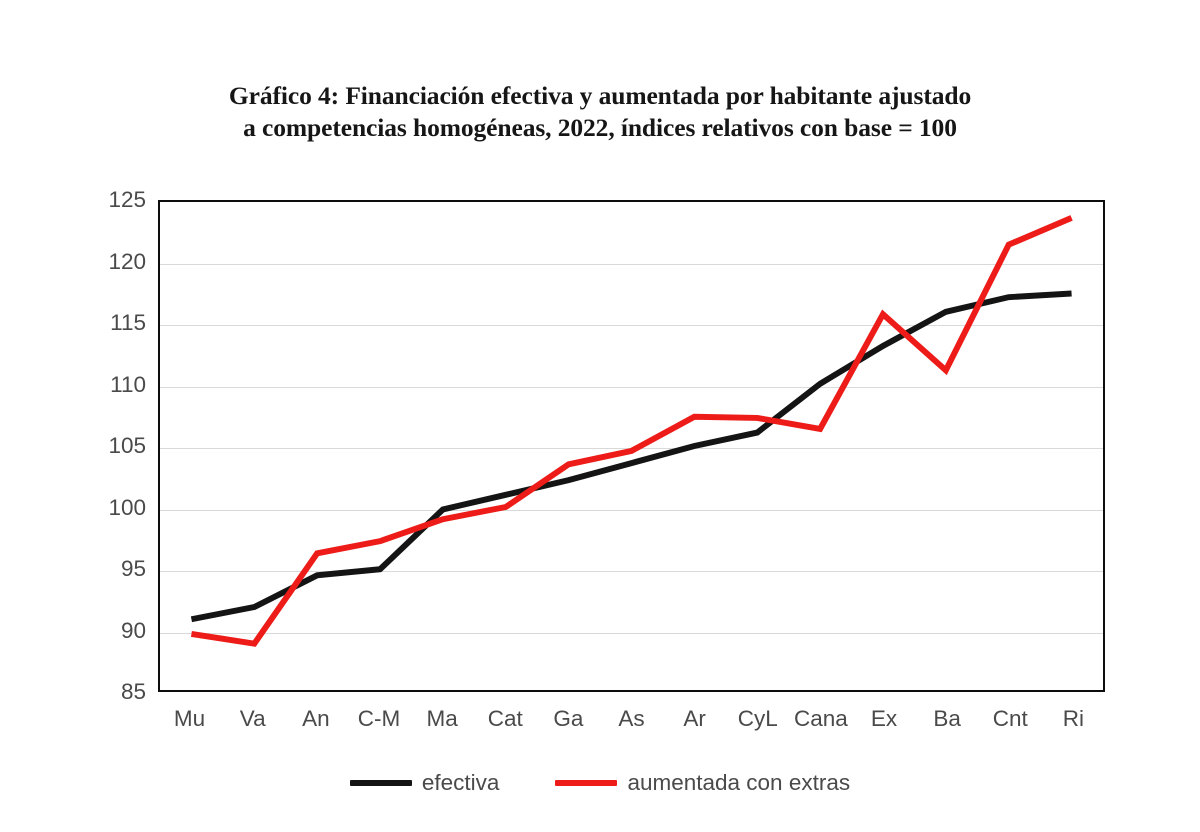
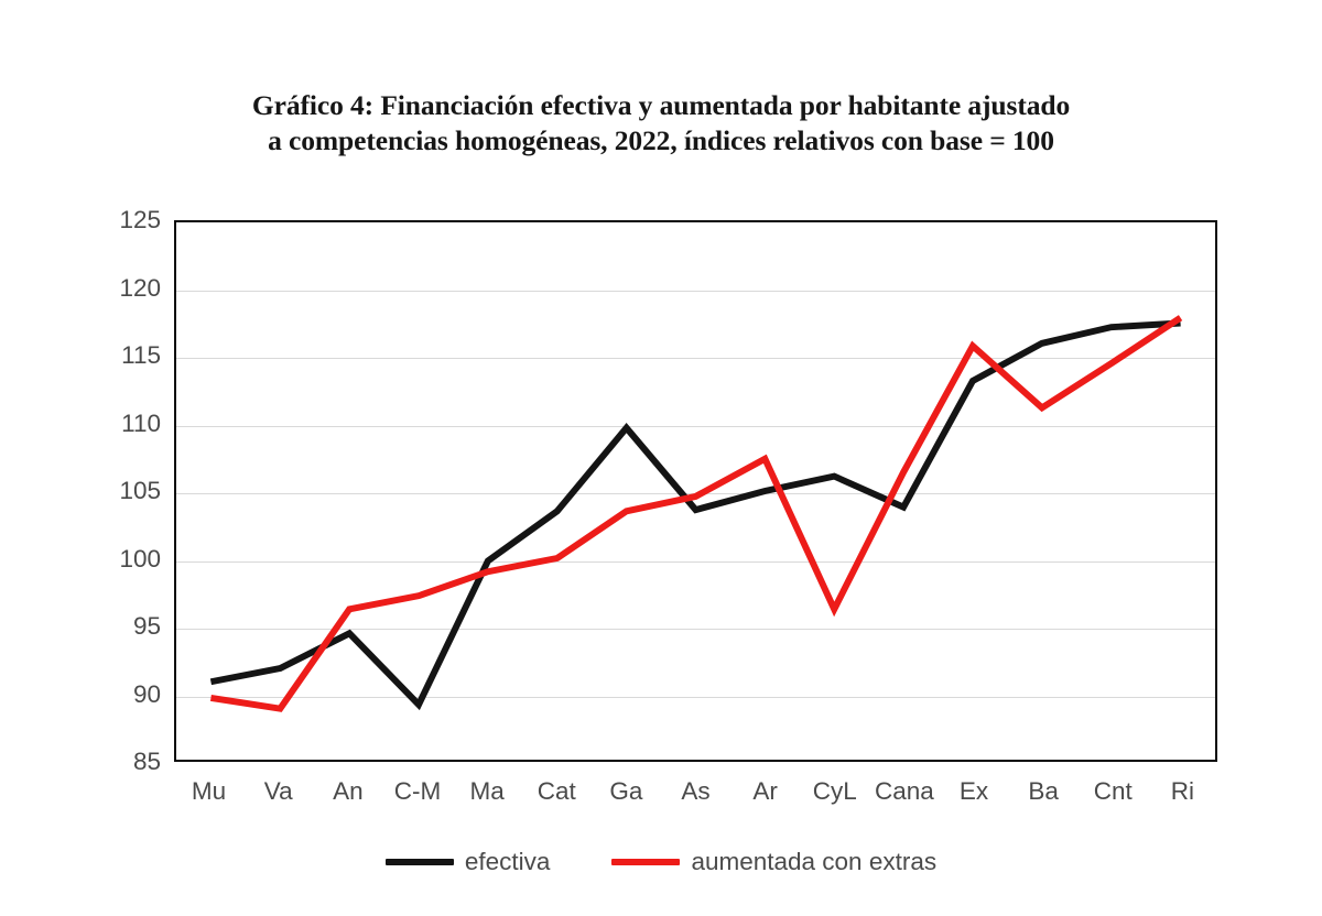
efectiva/C-M: 94.9 -> 89.1
efectiva/Cat: 101.0 -> 103.5
efectiva/Ga: 102.2 -> 109.7
aumentada con extras/CyL: 107.3 -> 96.2
efectiva/Cana: 110.1 -> 103.8
aumentada con extras/Cnt: 121.5 -> 114.5
aumentada con extras/Ri: 123.7 -> 117.9
